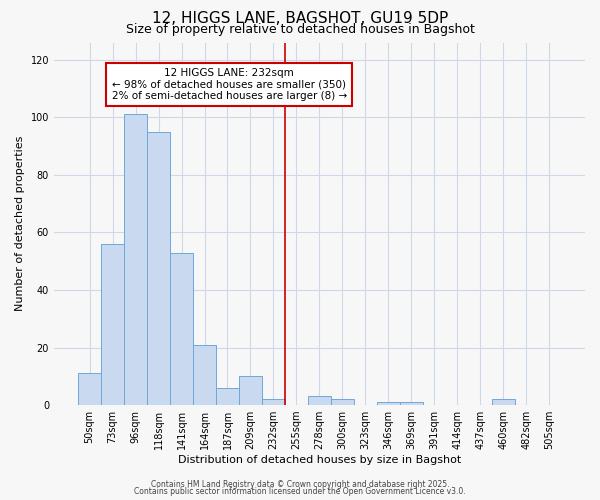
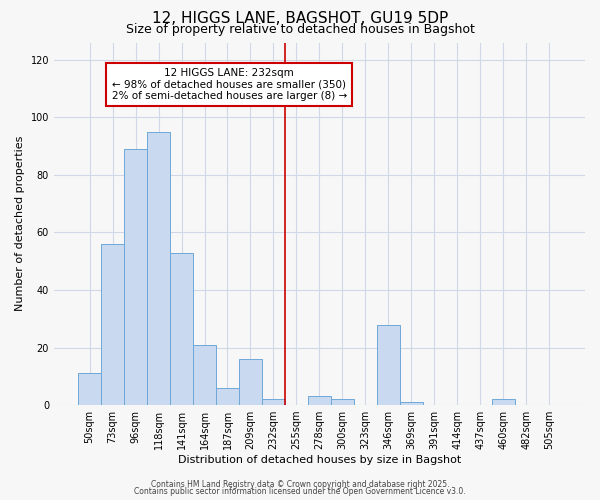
96sqm: 101 -> 89
209sqm: 10 -> 16
346sqm: 1 -> 28
